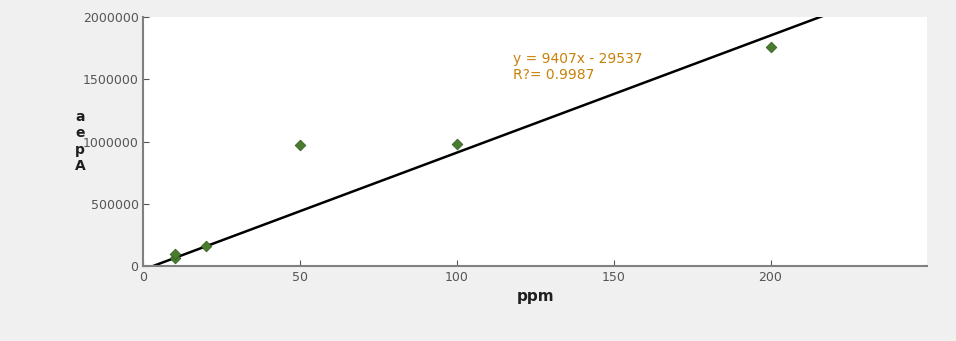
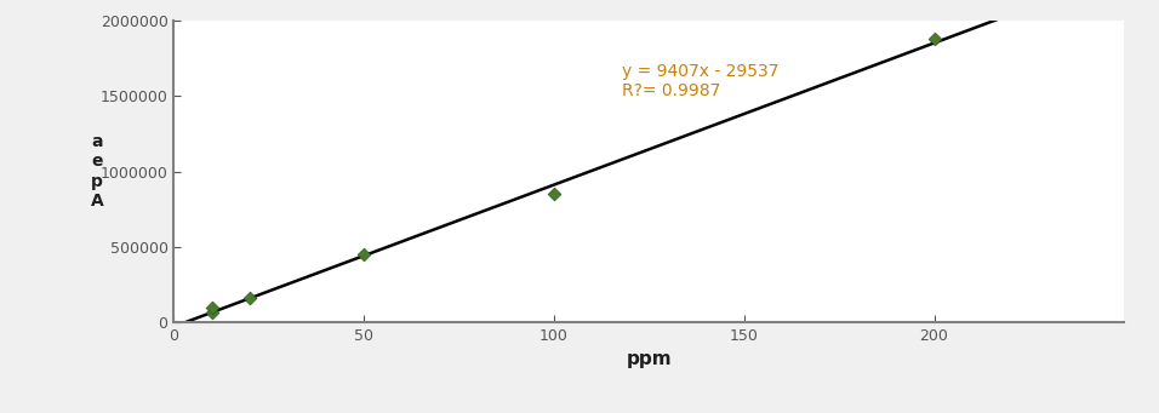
50: 970000 -> 450000
100: 980000 -> 850000
200: 1760000 -> 1880000
